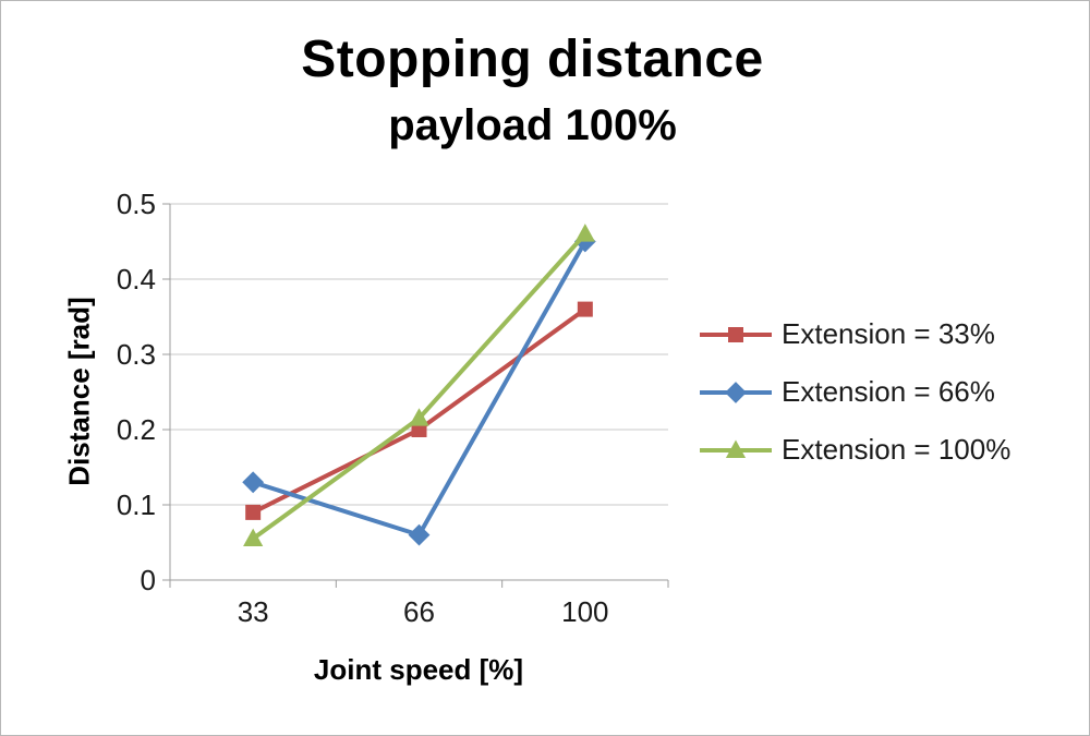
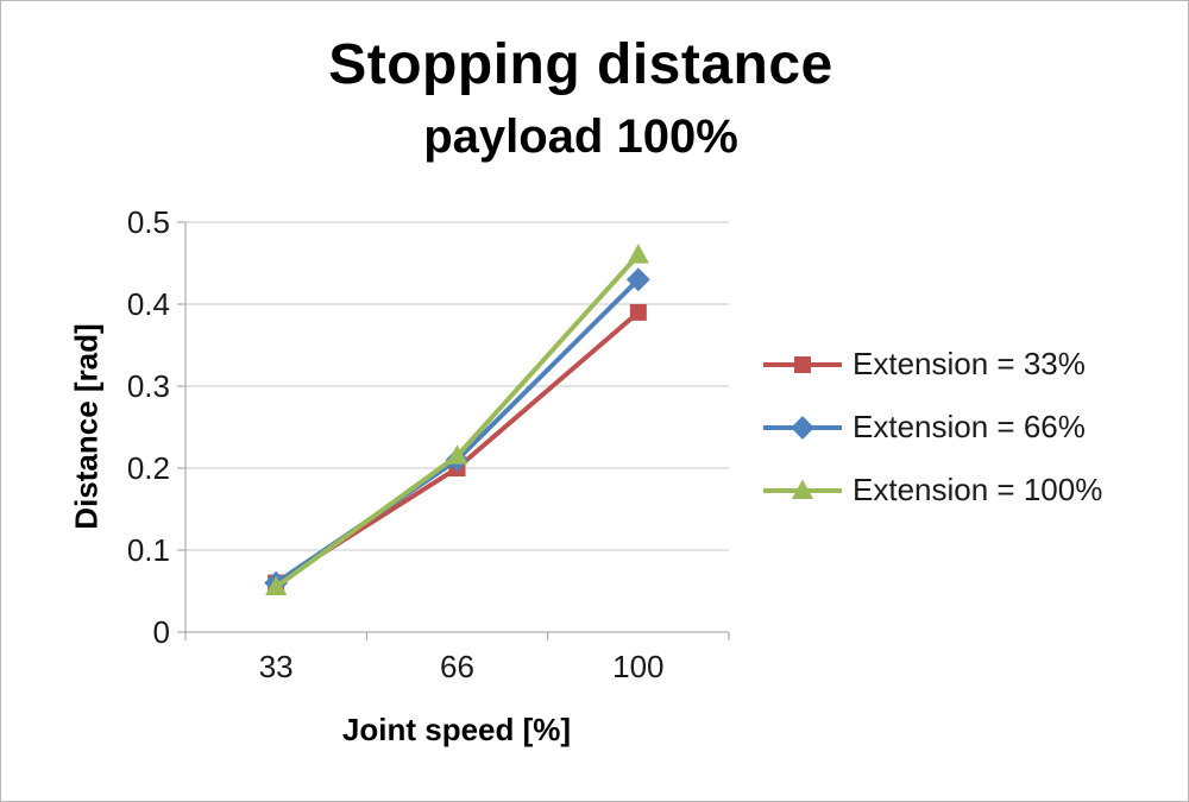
Extension = 33%/33: 0.09 -> 0.06
Extension = 66%/33: 0.13 -> 0.06
Extension = 66%/66: 0.06 -> 0.21
Extension = 33%/100: 0.36 -> 0.39
Extension = 66%/100: 0.45 -> 0.43
